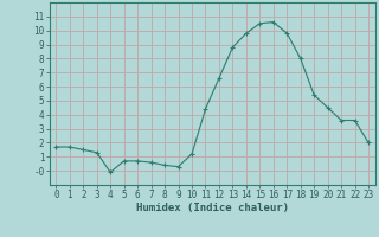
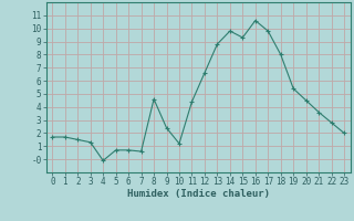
8: 0.4 -> 4.6
9: 0.3 -> 2.4
15: 10.5 -> 9.3
22: 3.6 -> 2.8
